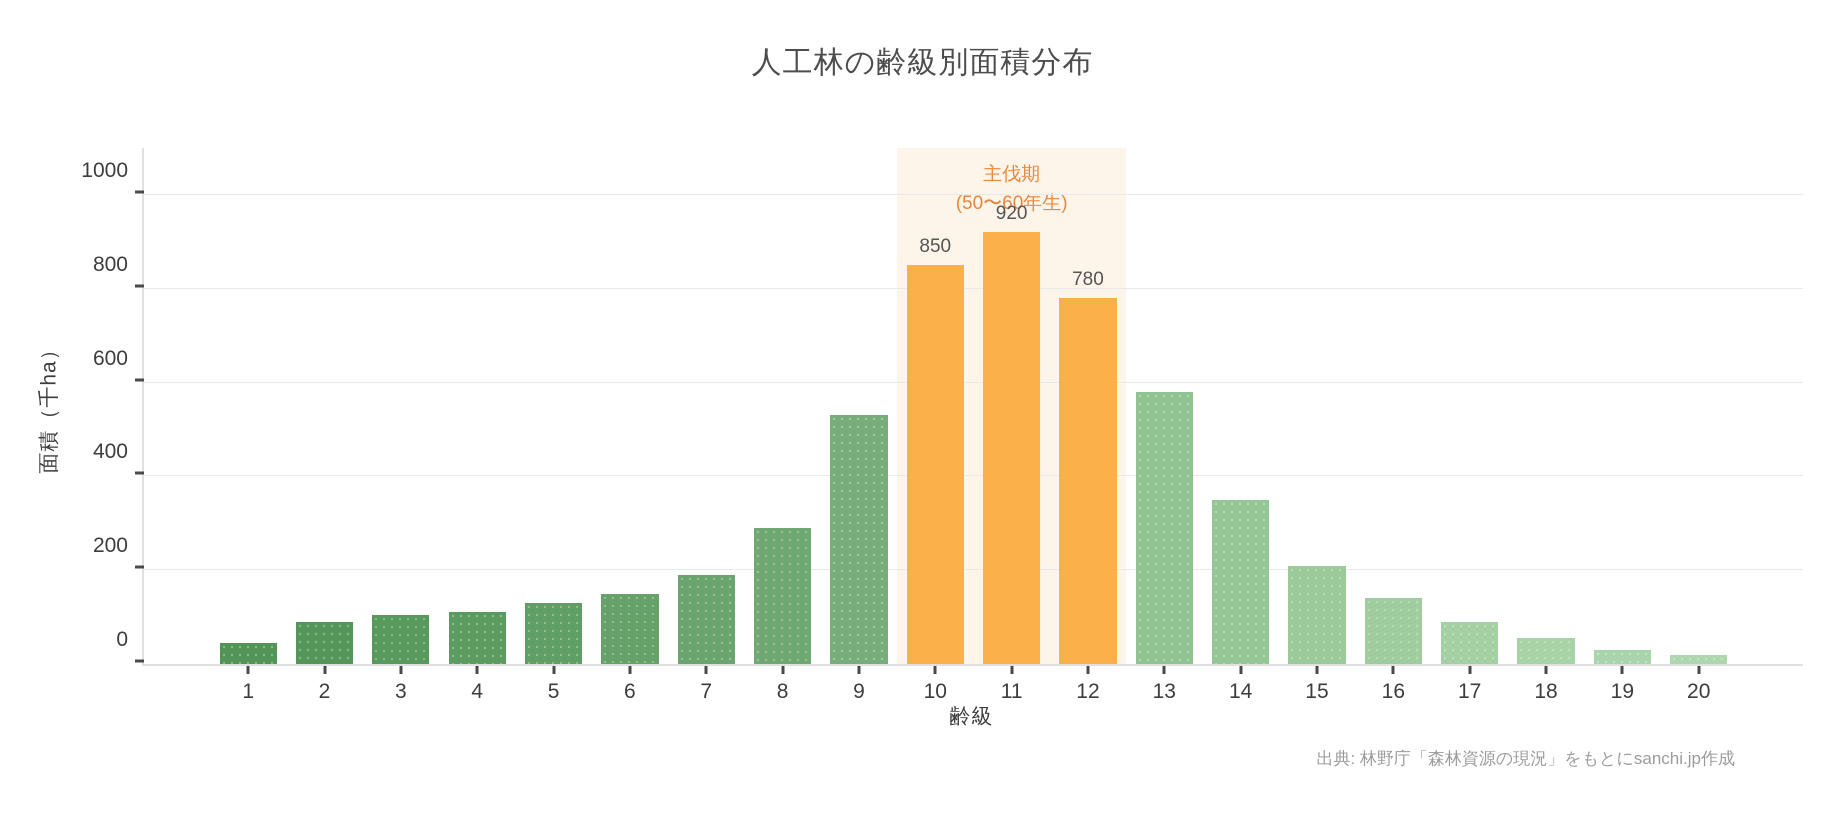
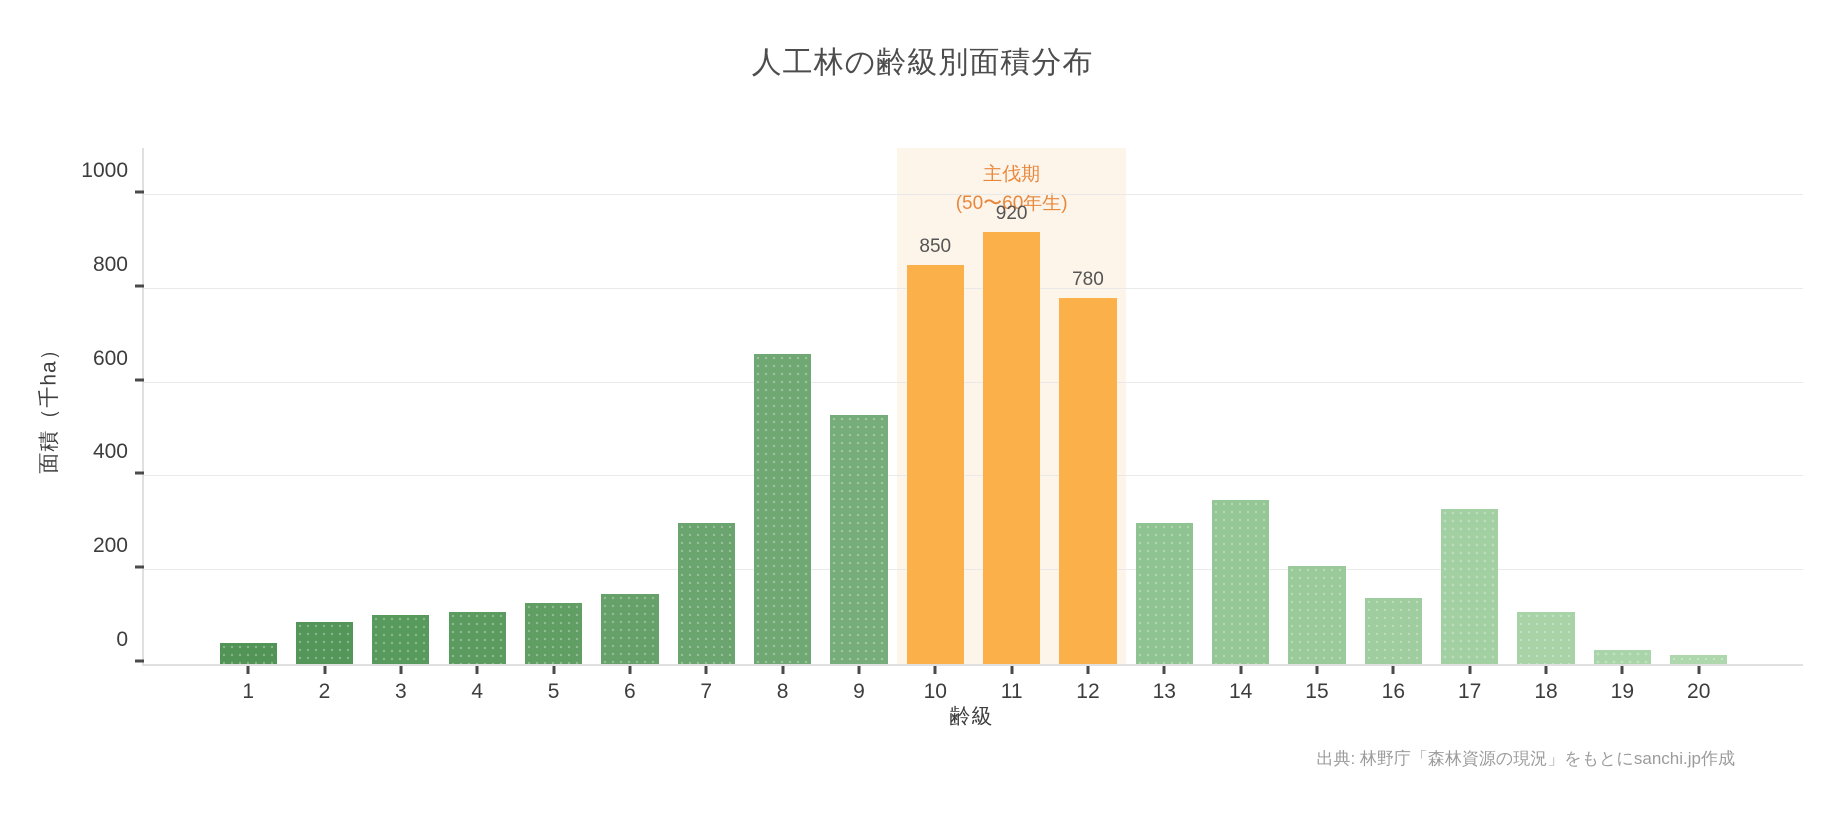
7: 190 -> 300
8: 290 -> 660
13: 580 -> 300
17: 90 -> 330
18: 60 -> 110
